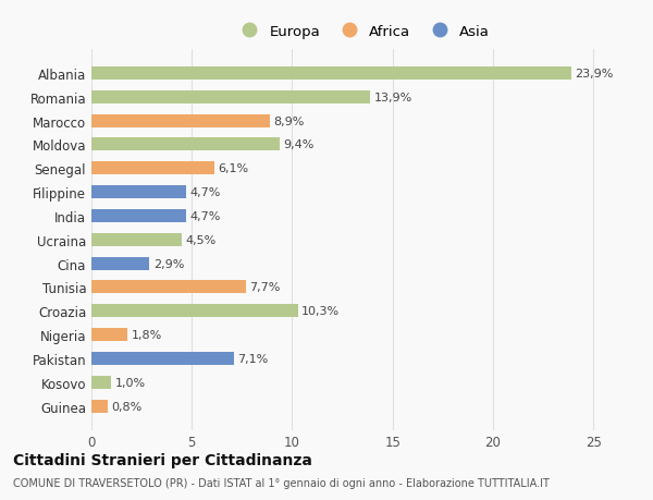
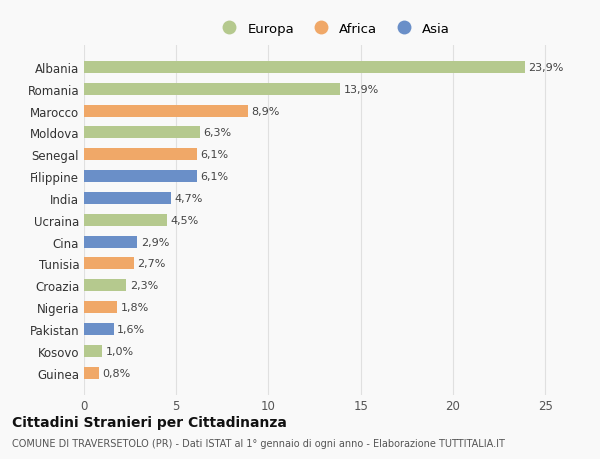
Moldova: 9,4% -> 6,3%
Filippine: 4,7% -> 6,1%
Tunisia: 7,7% -> 2,7%
Croazia: 10,3% -> 2,3%
Pakistan: 7,1% -> 1,6%
